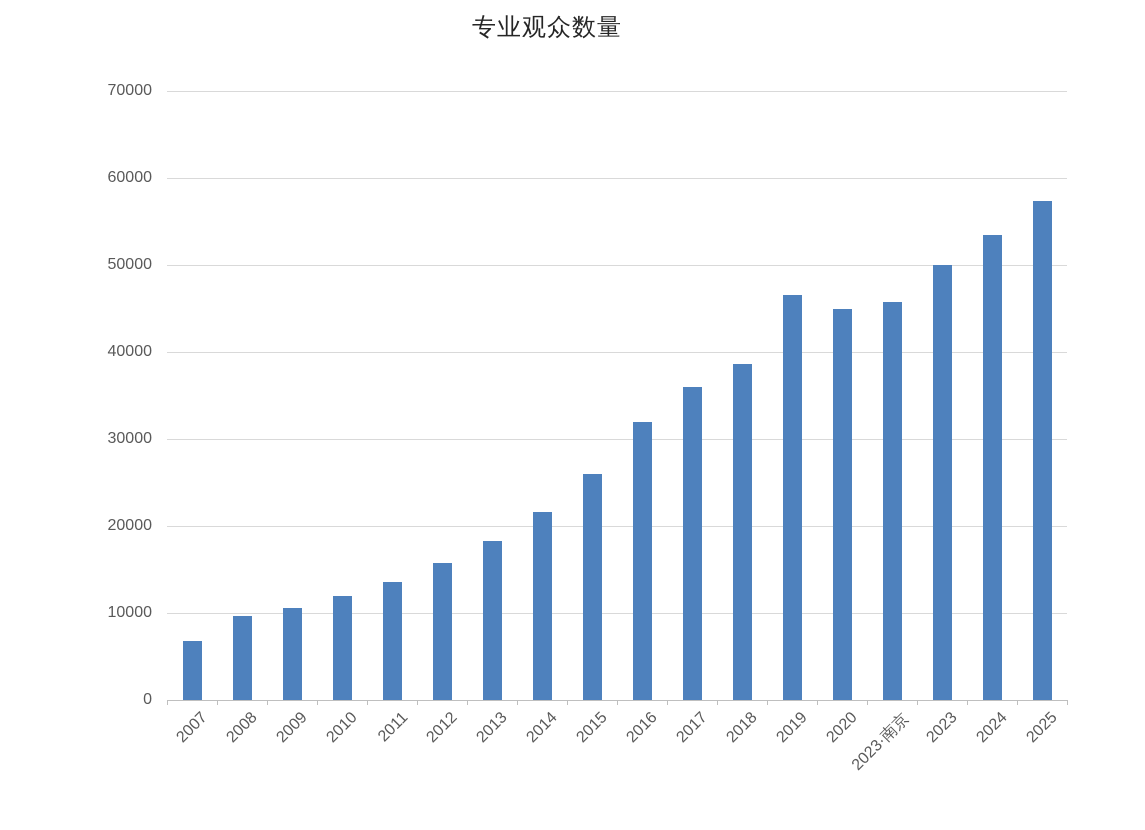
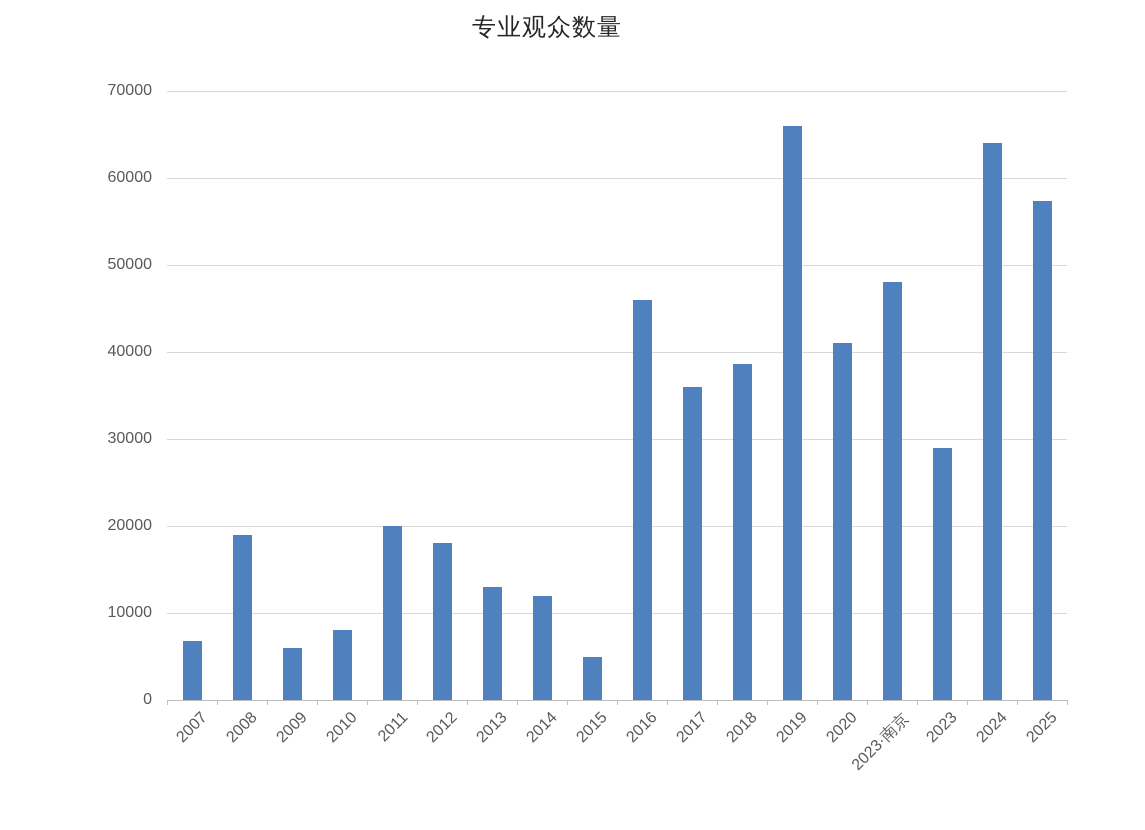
2008: 10000 -> 19000
2009: 11000 -> 6000
2010: 12000 -> 8000
2011: 14000 -> 20000
2012: 16000 -> 18000
2013: 18000 -> 13000
2014: 22000 -> 12000
2015: 26000 -> 5000
2016: 32000 -> 46000
2019: 47000 -> 66000
2020: 45000 -> 41000
2023·南京: 46000 -> 48000
2023: 50000 -> 29000
2024: 53000 -> 64000
